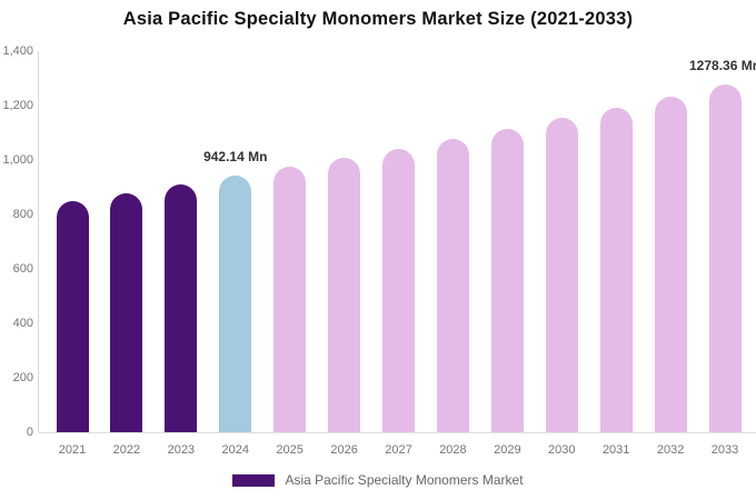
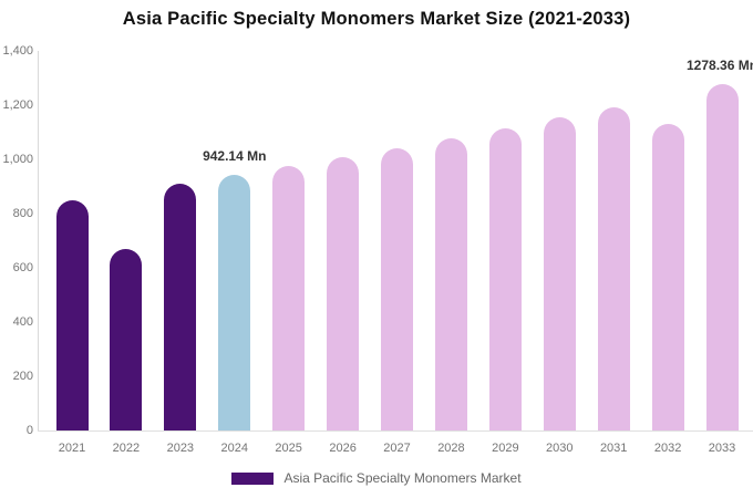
2022: 880 -> 670
2032: 1240 -> 1130
